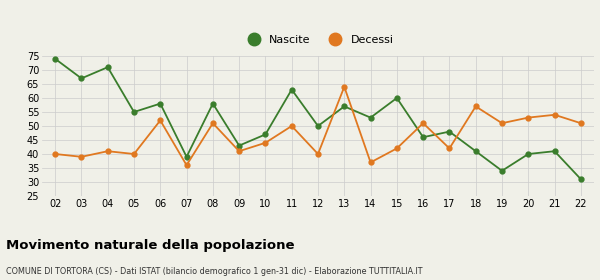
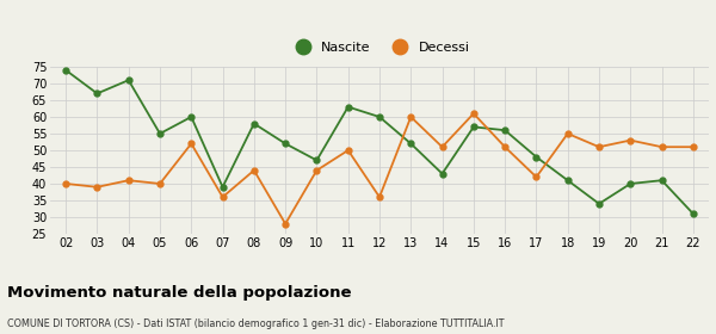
Nascite/06: 58 -> 60
Decessi/08: 51 -> 44
Nascite/09: 43 -> 52
Decessi/09: 41 -> 28
Nascite/12: 50 -> 60
Decessi/12: 40 -> 36
Nascite/13: 57 -> 52
Decessi/13: 64 -> 60
Nascite/14: 53 -> 43
Decessi/14: 37 -> 51
Nascite/15: 60 -> 57
Decessi/15: 42 -> 61
Nascite/16: 46 -> 56
Decessi/18: 57 -> 55
Decessi/21: 54 -> 51
